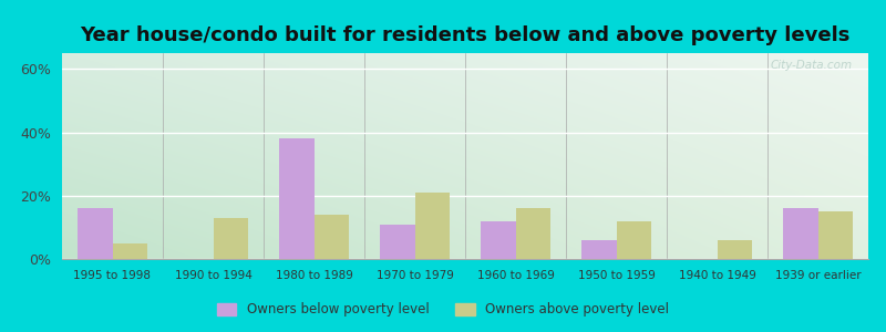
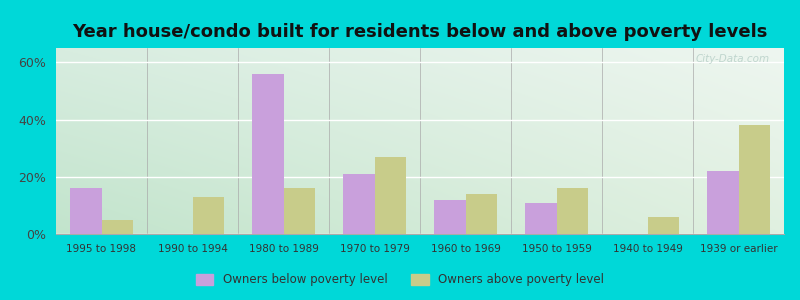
Owners below poverty level/1980 to 1989: 38% -> 56%
Owners above poverty level/1980 to 1989: 14% -> 16%
Owners below poverty level/1970 to 1979: 11% -> 21%
Owners above poverty level/1970 to 1979: 21% -> 27%
Owners above poverty level/1960 to 1969: 16% -> 14%
Owners below poverty level/1950 to 1959: 6% -> 11%
Owners above poverty level/1950 to 1959: 12% -> 16%
Owners below poverty level/1939 or earlier: 16% -> 22%
Owners above poverty level/1939 or earlier: 15% -> 38%
